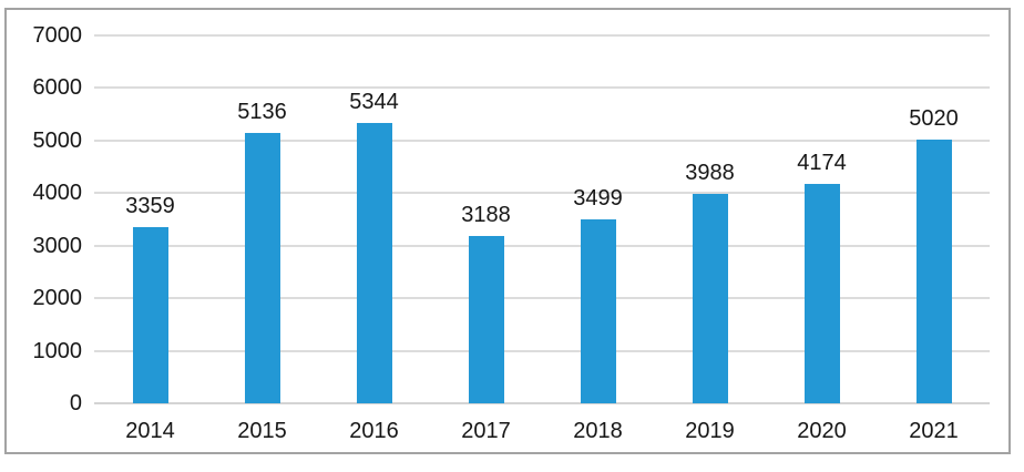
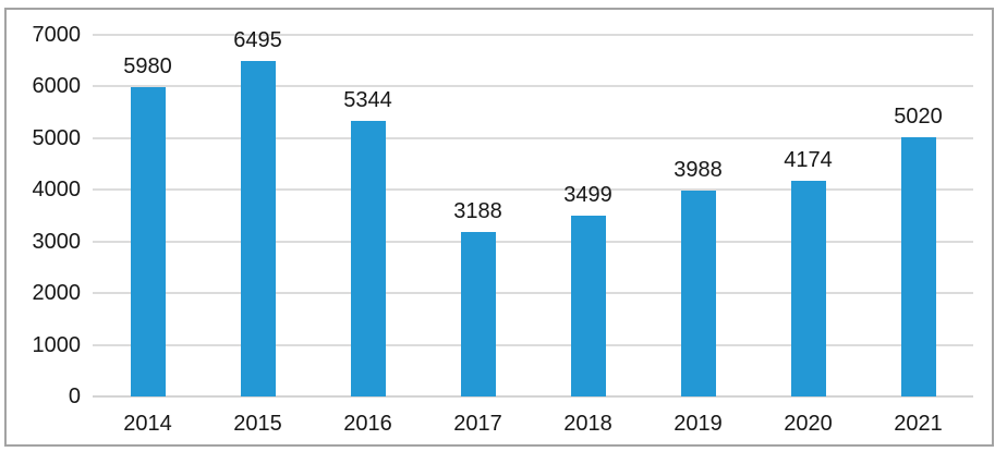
2014: 3359 -> 5980
2015: 5136 -> 6495
